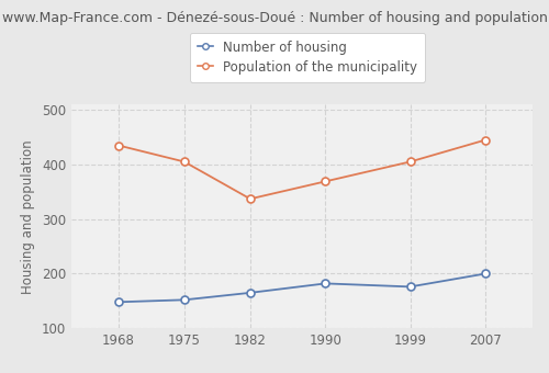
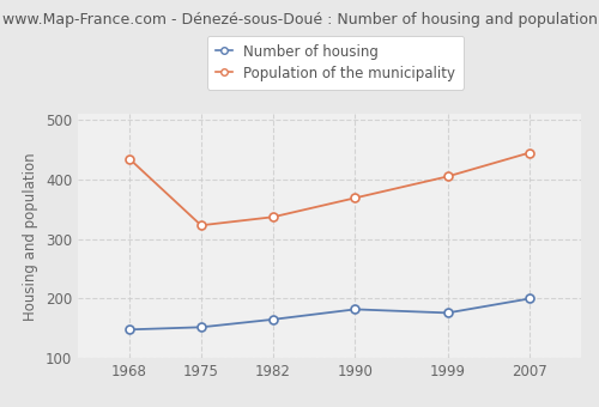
Population of the municipality/1975: 405 -> 323
